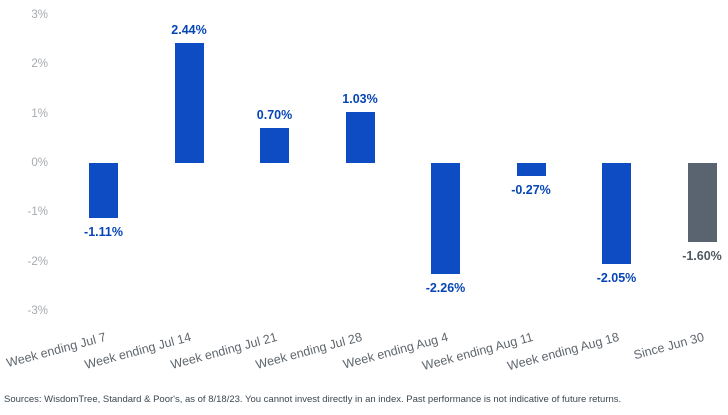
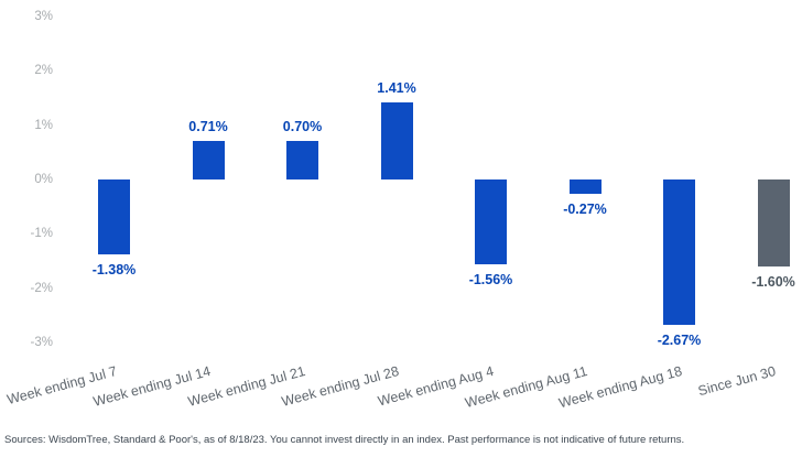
Week ending Jul 7: -1.11% -> -1.38%
Week ending Jul 14: 2.44% -> 0.71%
Week ending Jul 28: 1.03% -> 1.41%
Week ending Aug 4: -2.26% -> -1.56%
Week ending Aug 18: -2.05% -> -2.67%
